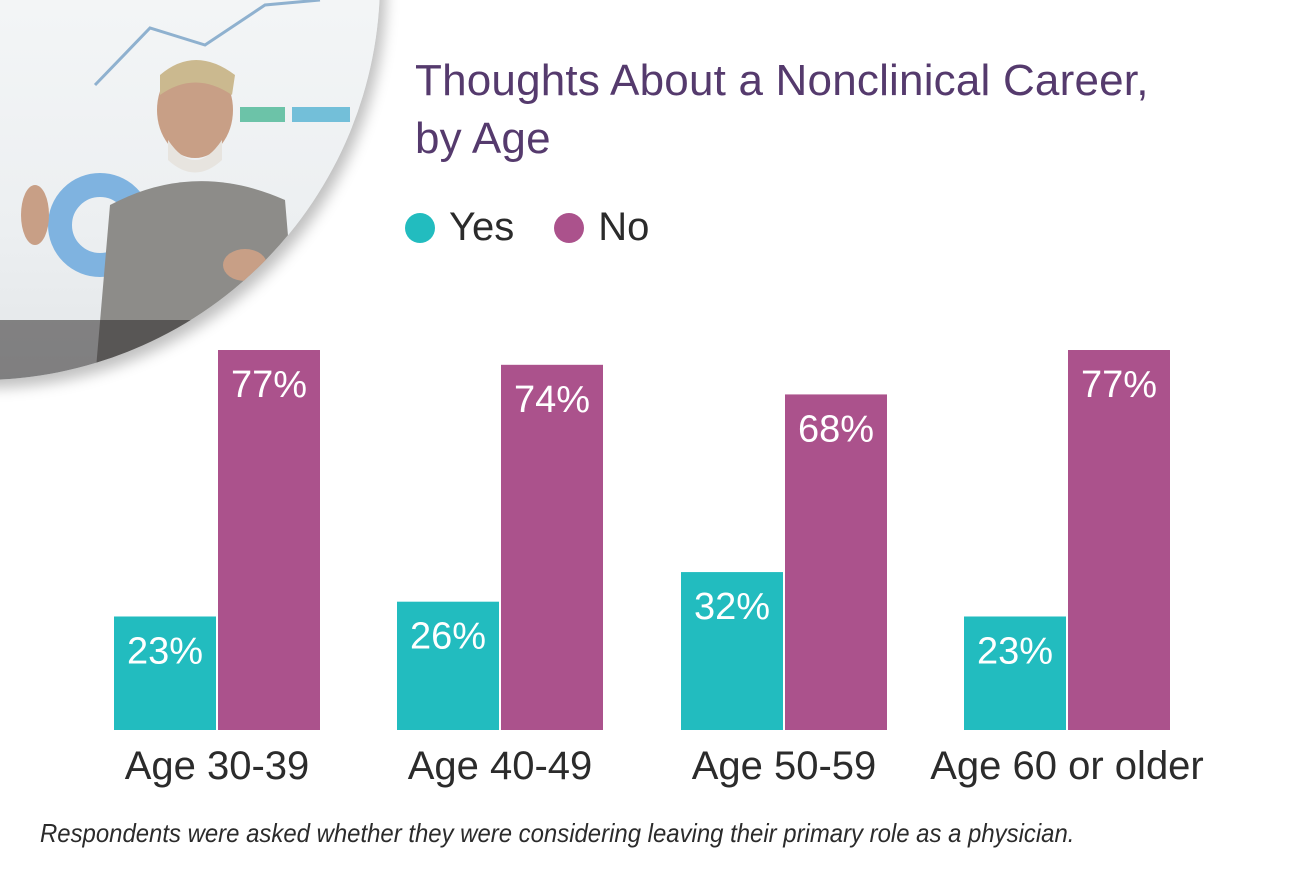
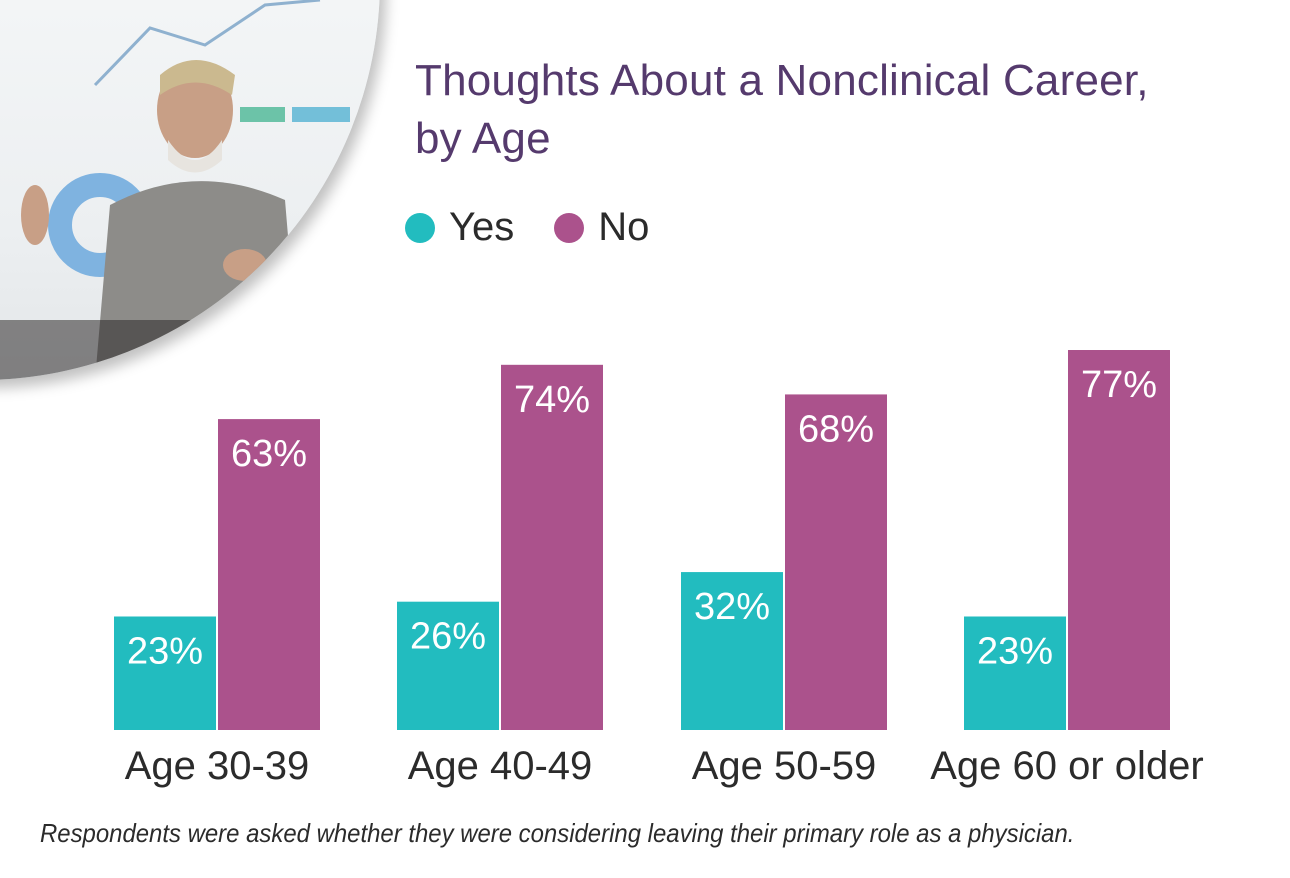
No/Age 30-39: 77% -> 63%
